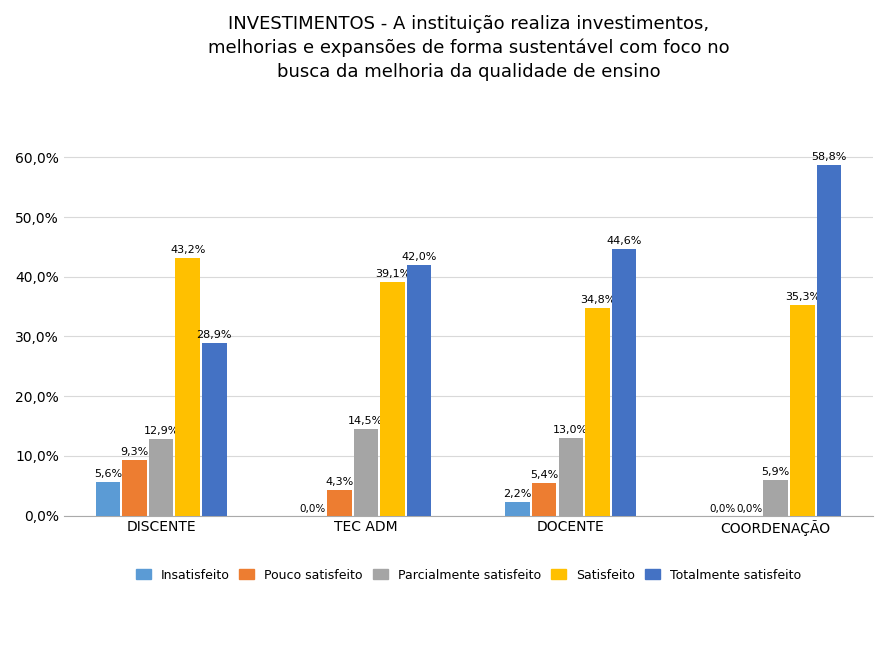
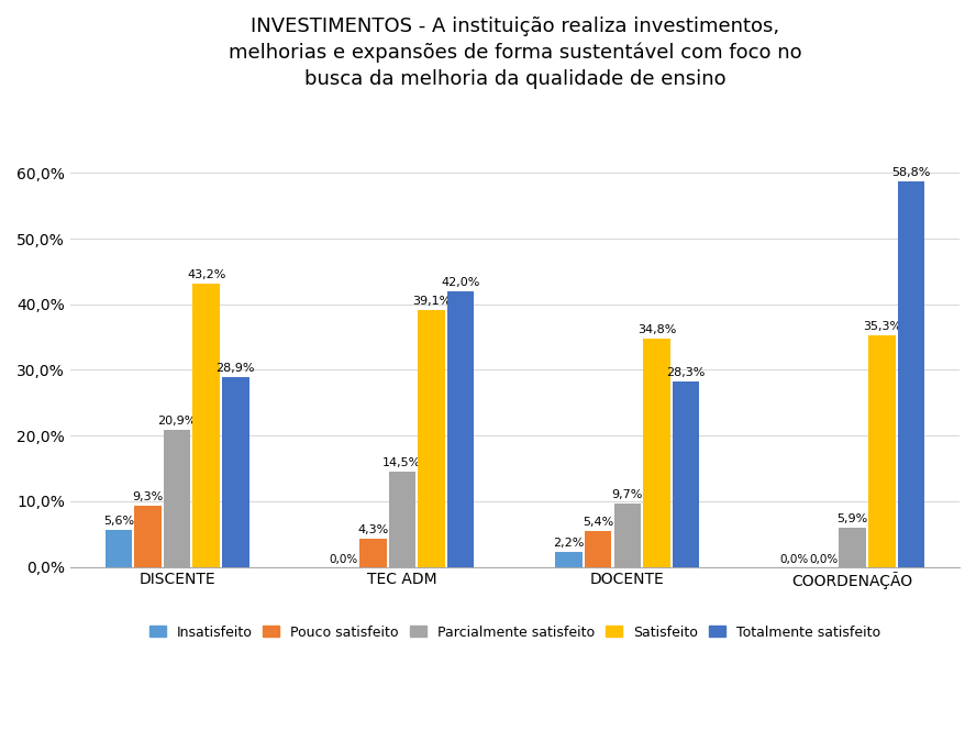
Parcialmente satisfeito/DISCENTE: 12,9% -> 20,9%
Parcialmente satisfeito/DOCENTE: 13,0% -> 9,7%
Totalmente satisfeito/DOCENTE: 44,6% -> 28,3%
